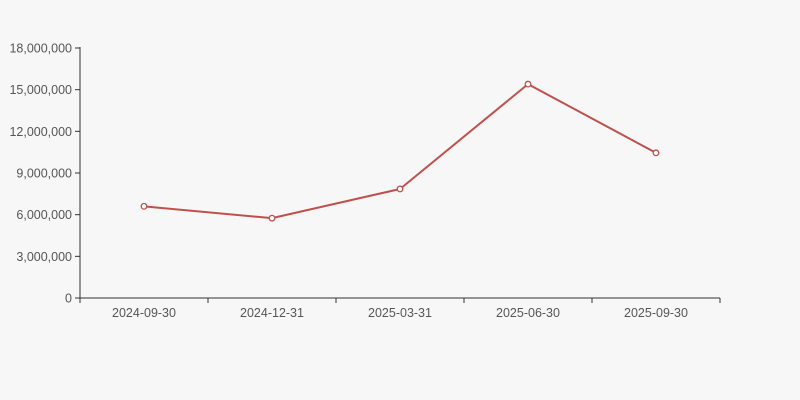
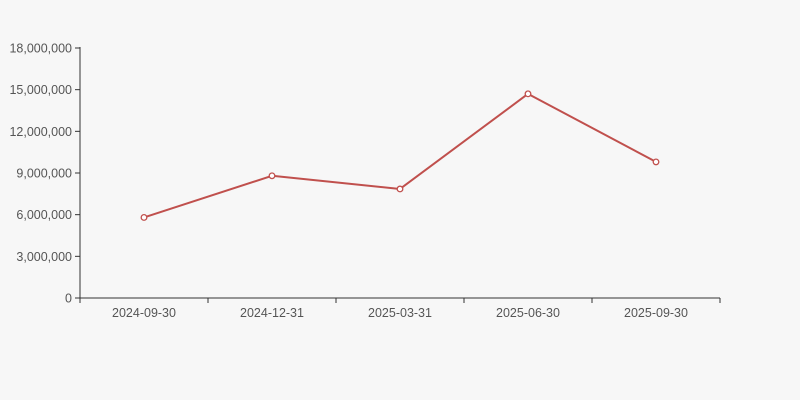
2024-09-30: 6600000 -> 5800000
2024-12-31: 5800000 -> 8800000
2025-06-30: 15400000 -> 14700000
2025-09-30: 10400000 -> 9800000
